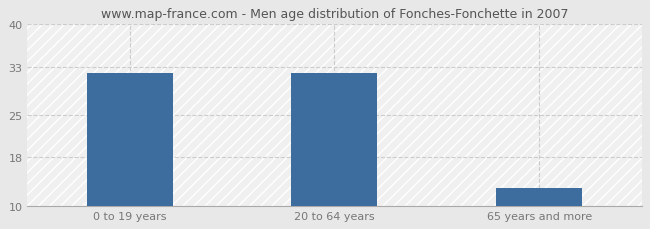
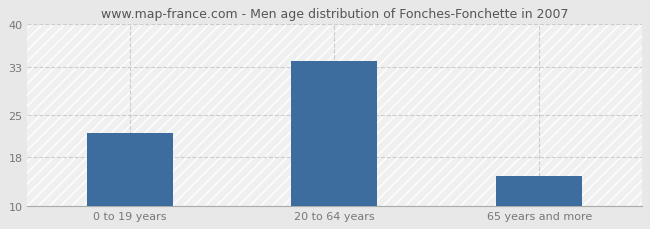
0 to 19 years: 32 -> 22
20 to 64 years: 32 -> 34
65 years and more: 13 -> 15
